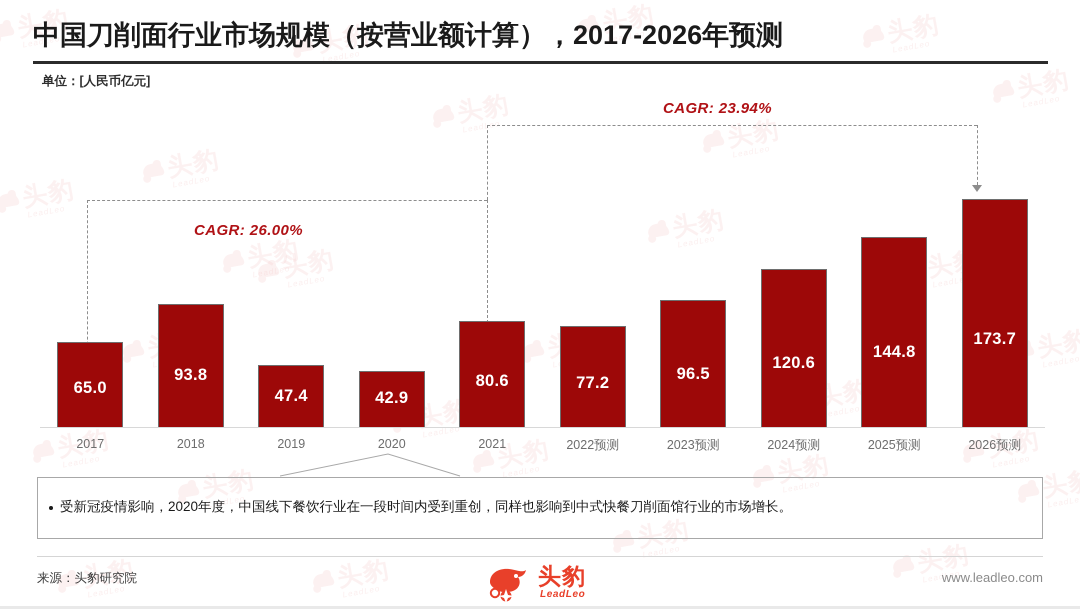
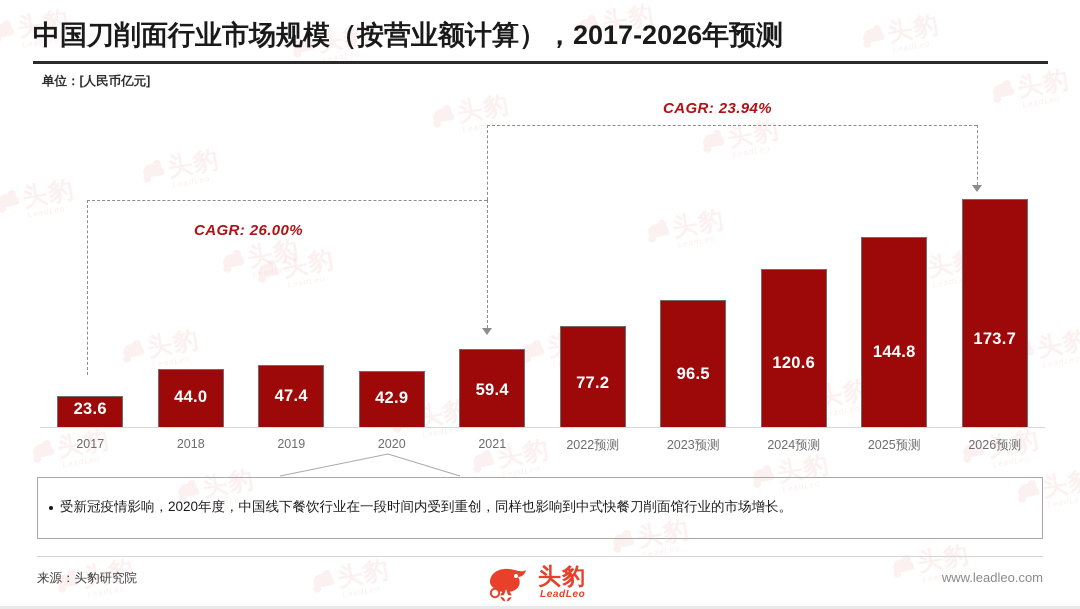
2017: 65.0 -> 23.6
2018: 93.8 -> 44.0
2021: 80.6 -> 59.4
